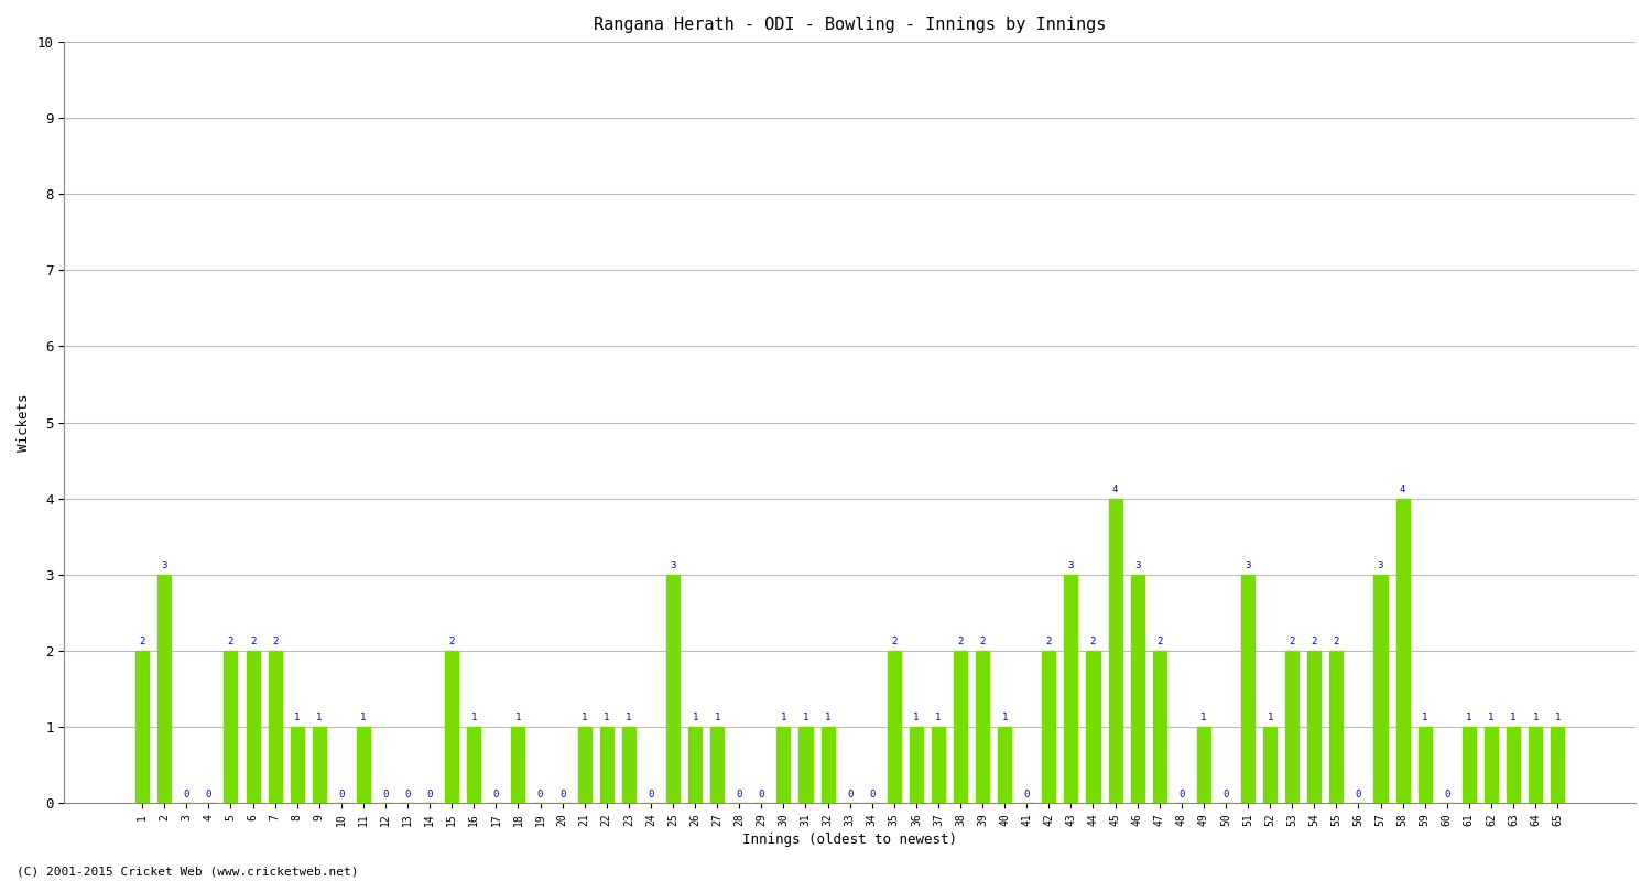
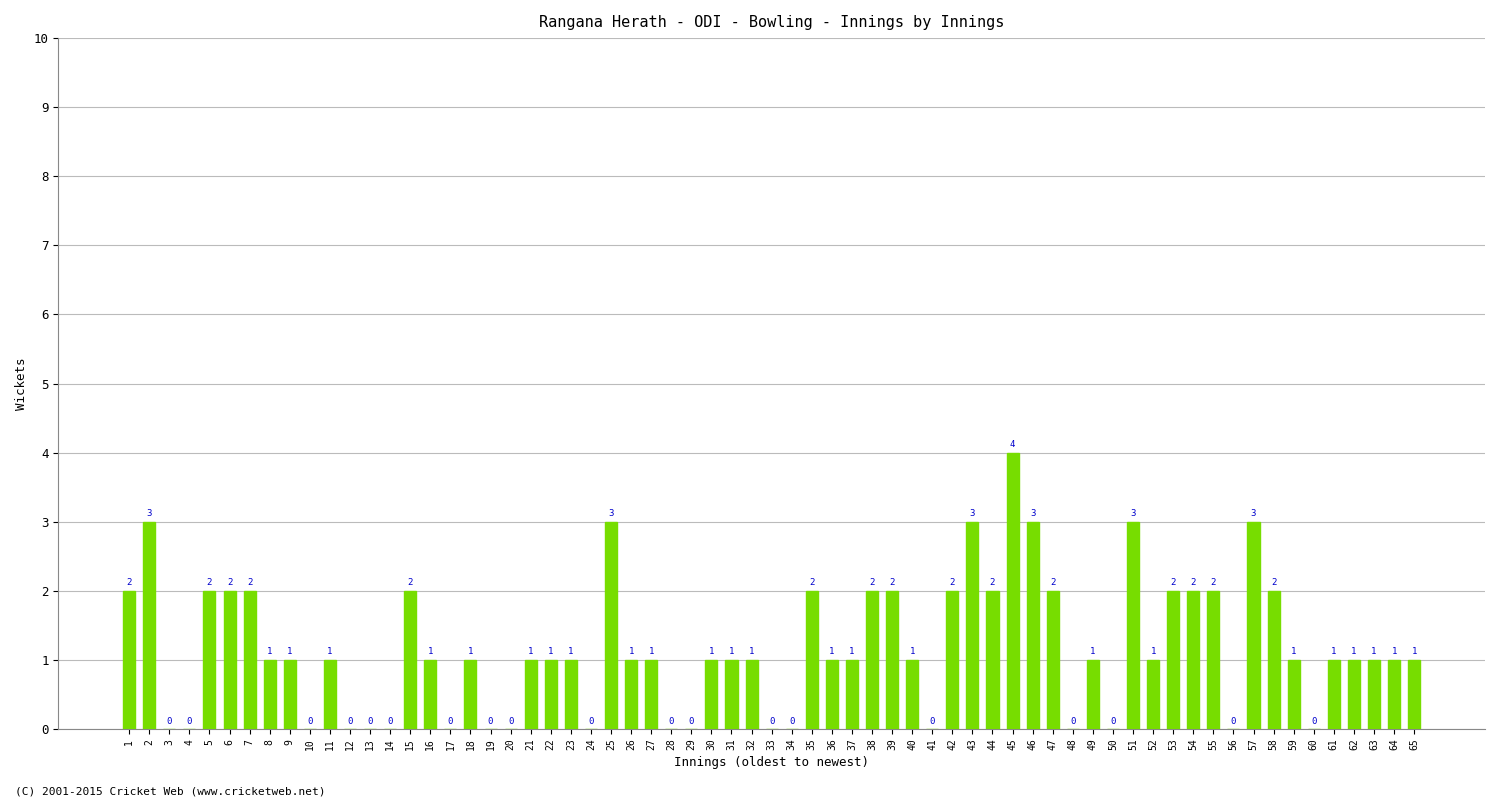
58: 4 -> 2
